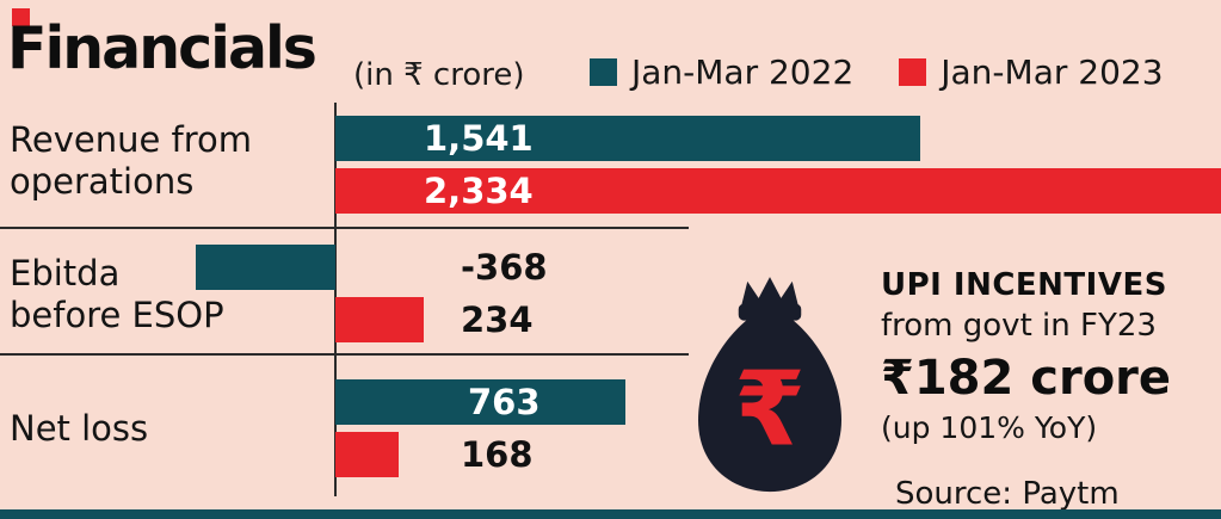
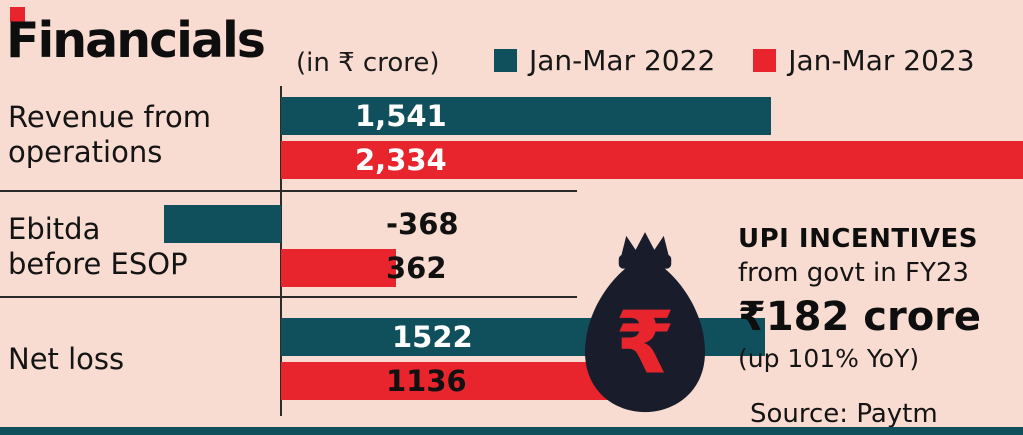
Jan-Mar 2023/Ebitda before ESOP: 234 -> 362
Jan-Mar 2022/Net loss: 763 -> 1522
Jan-Mar 2023/Net loss: 168 -> 1136
